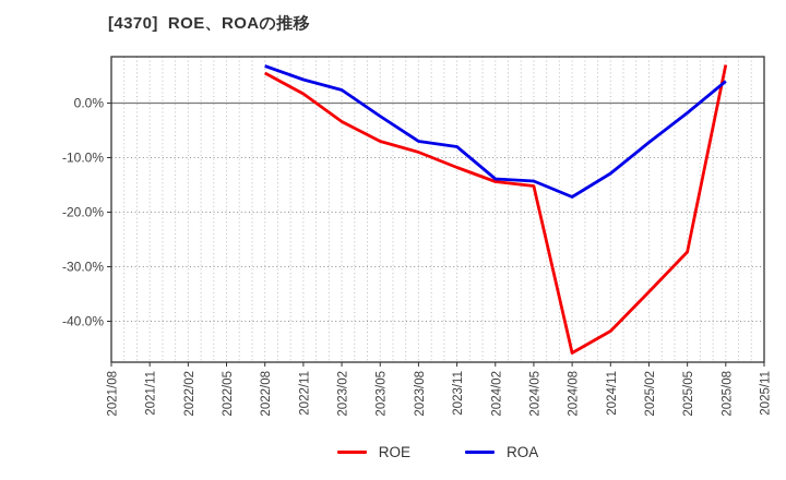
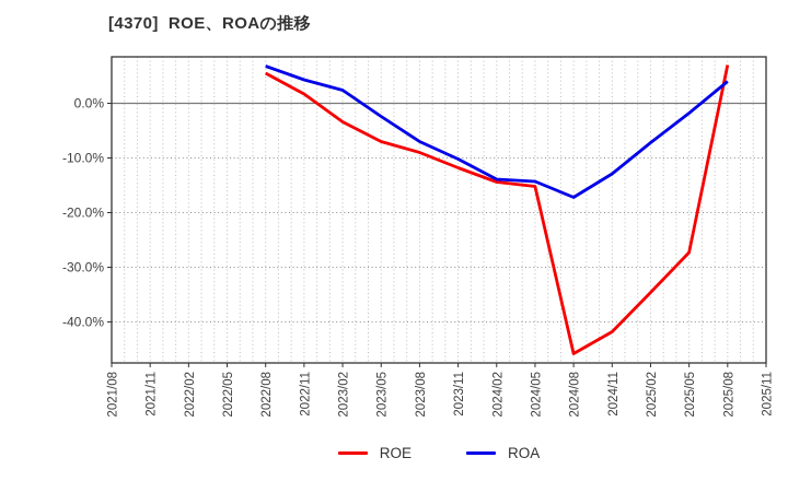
ROA/2023/11: -8% -> -10%
